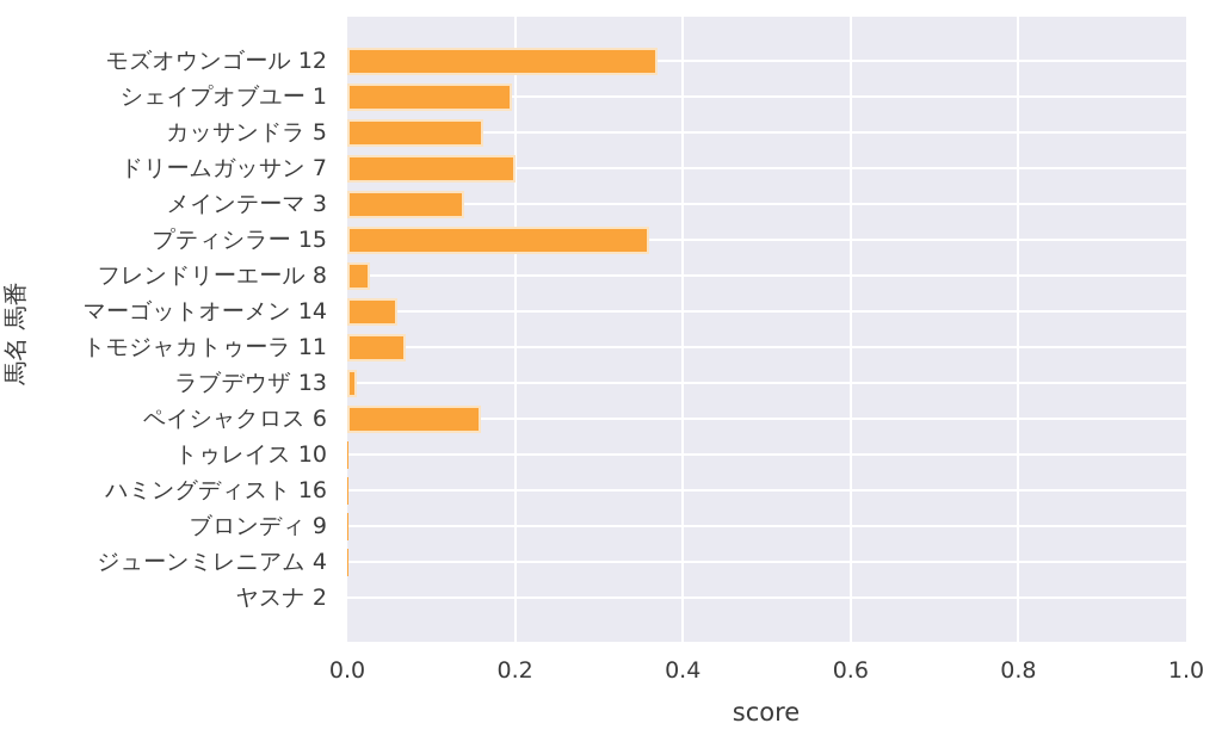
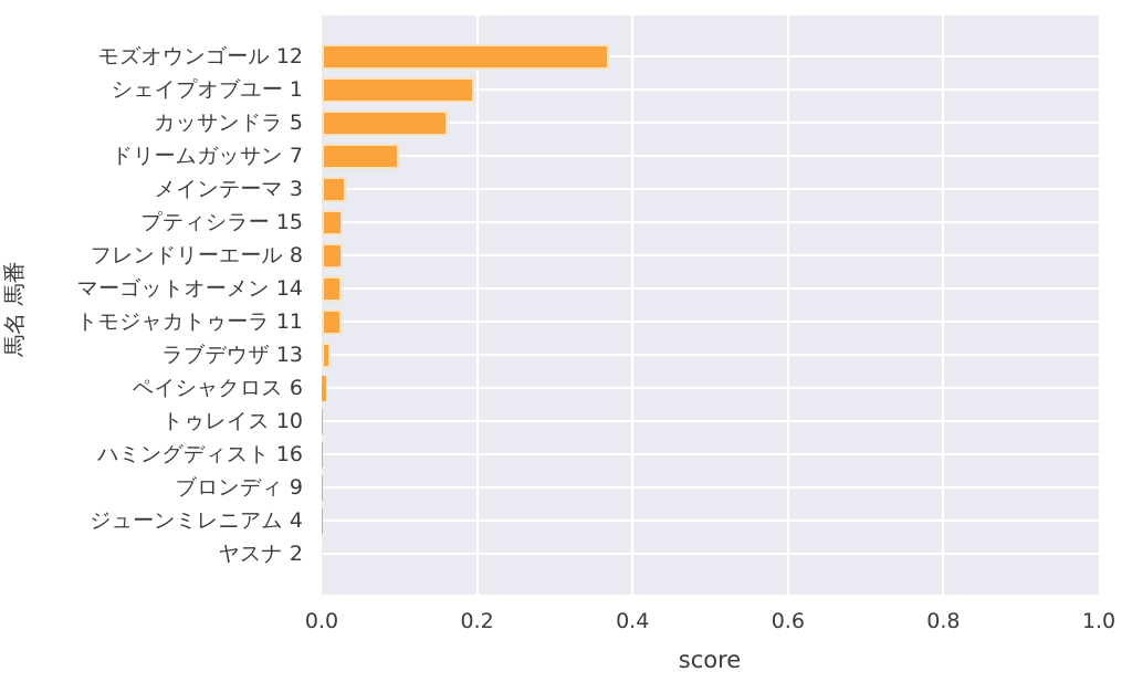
ドリームガッサン 7: 0.20 -> 0.10
メインテーマ 3: 0.14 -> 0.03
プティシラー 15: 0.36 -> 0.03
マーゴットオーメン 14: 0.06 -> 0.03
トモジャカトゥーラ 11: 0.07 -> 0.03
ペイシャクロス 6: 0.16 -> 0.01
